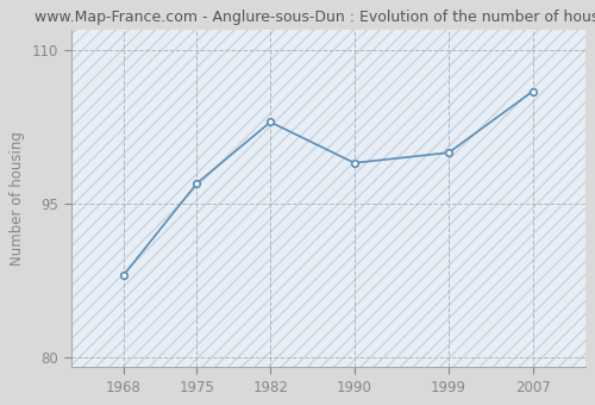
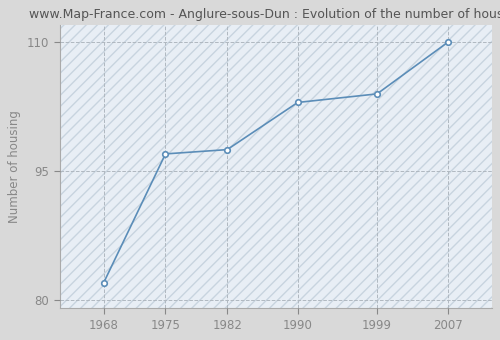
1968: 88.0 -> 82.0
1982: 103.0 -> 97.5
1990: 99.0 -> 103.0
1999: 100.0 -> 104.0
2007: 106.0 -> 110.0
